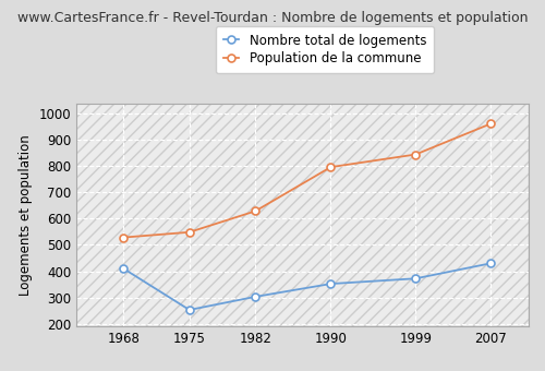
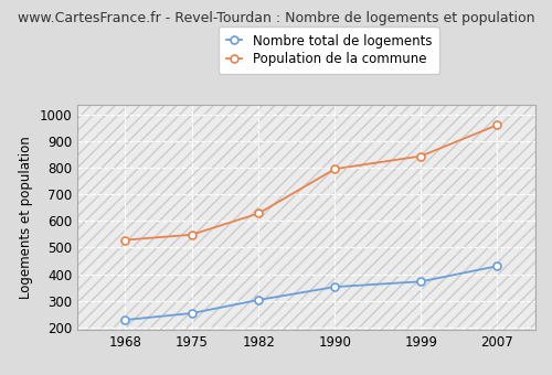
Nombre total de logements/1968: 410 -> 228
